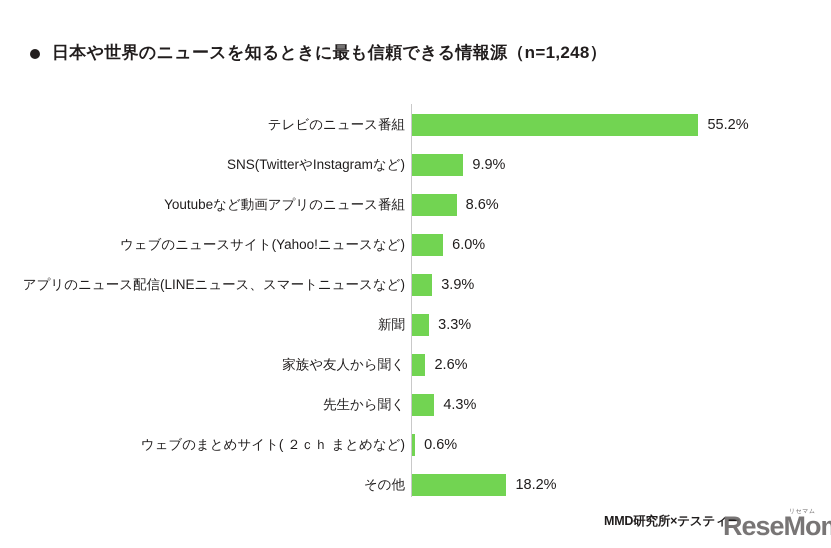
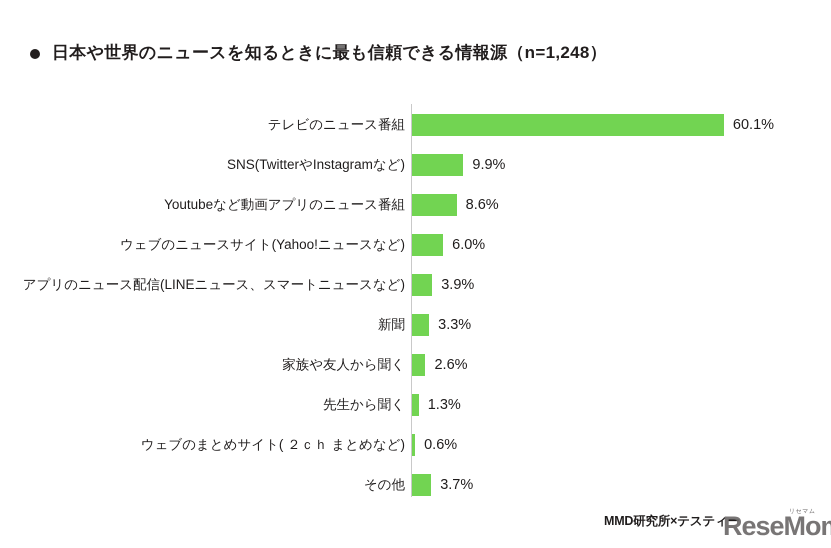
テレビのニュース番組: 55.2% -> 60.1%
先生から聞く: 4.3% -> 1.3%
その他: 18.2% -> 3.7%
